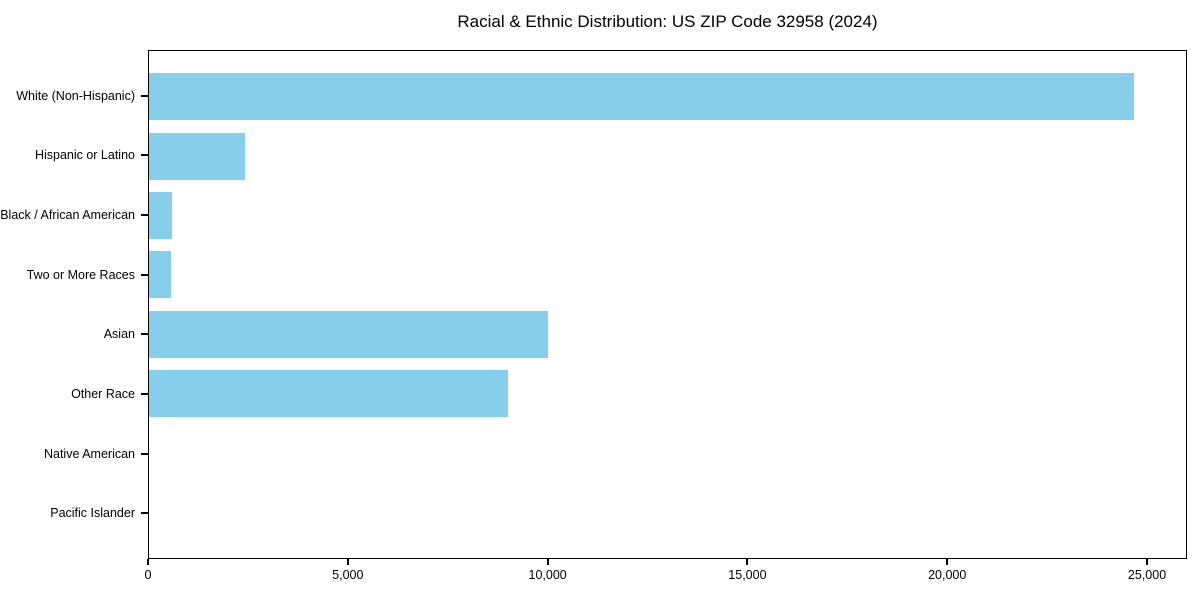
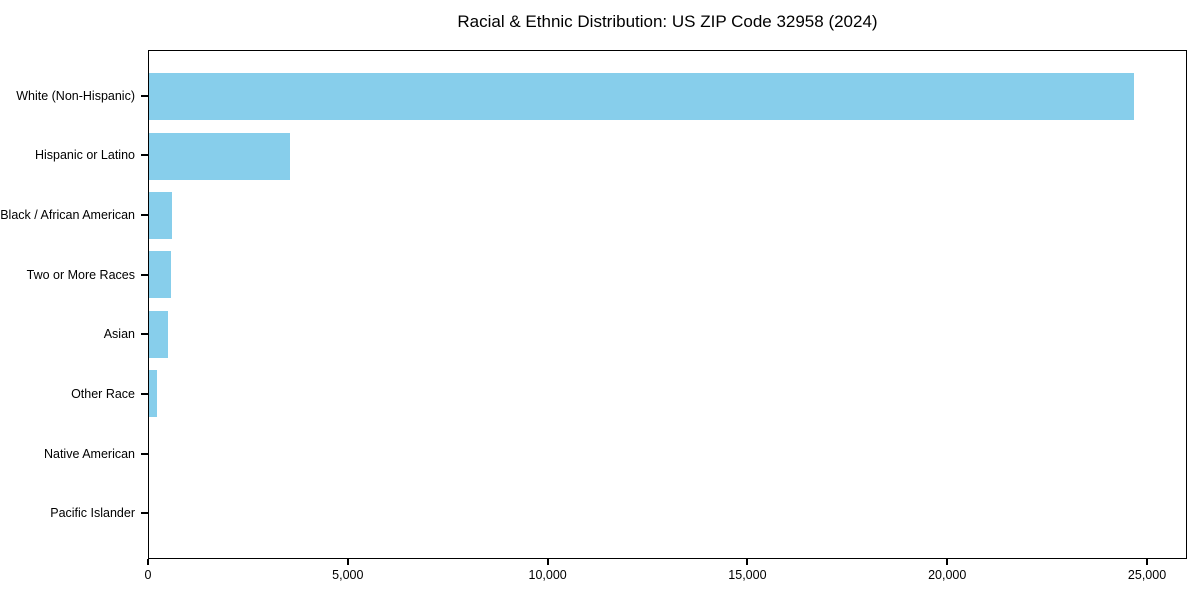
Hispanic or Latino: 2400 -> 3500
Asian: 10000 -> 500
Other Race: 9000 -> 200
